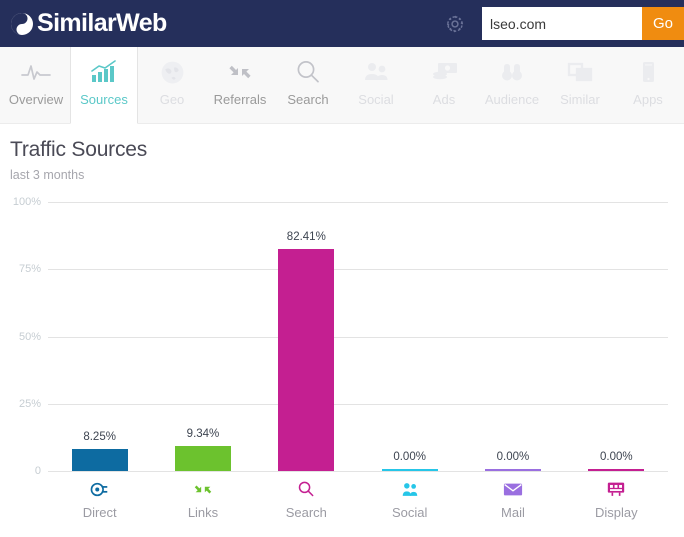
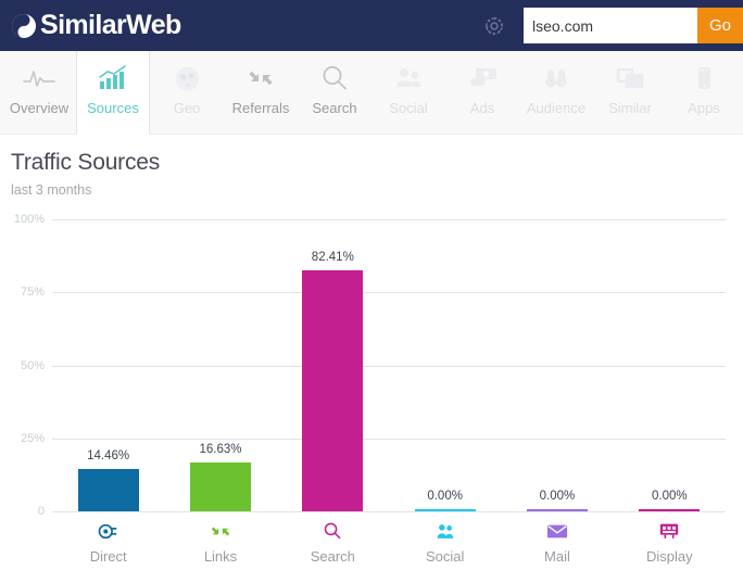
Direct: 8.25% -> 14.46%
Links: 9.34% -> 16.63%
